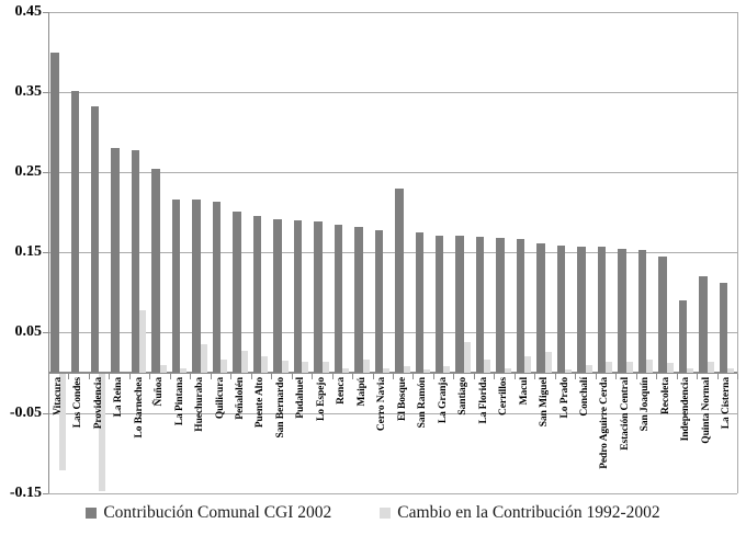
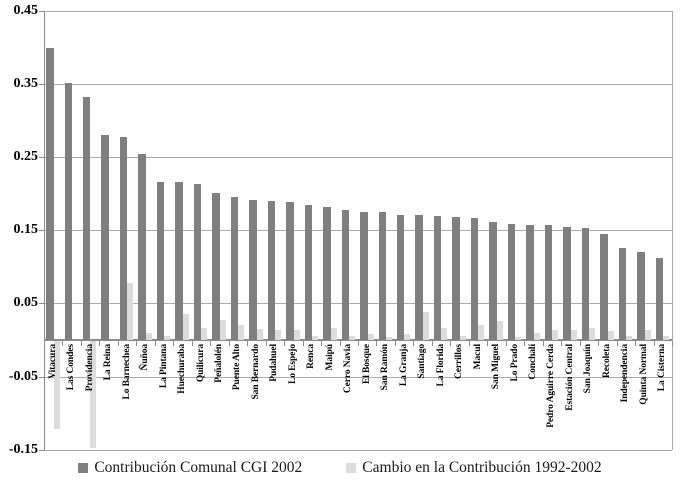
Contribución Comunal CGI 2002/El Bosque: 0.23 -> 0.17
Contribución Comunal CGI 2002/Independencia: 0.09 -> 0.13
